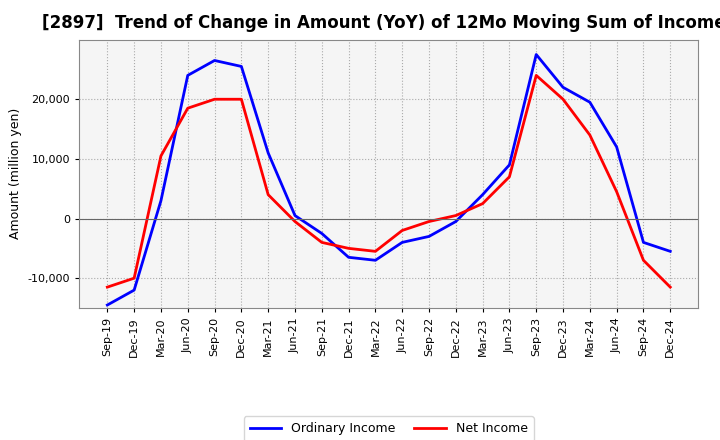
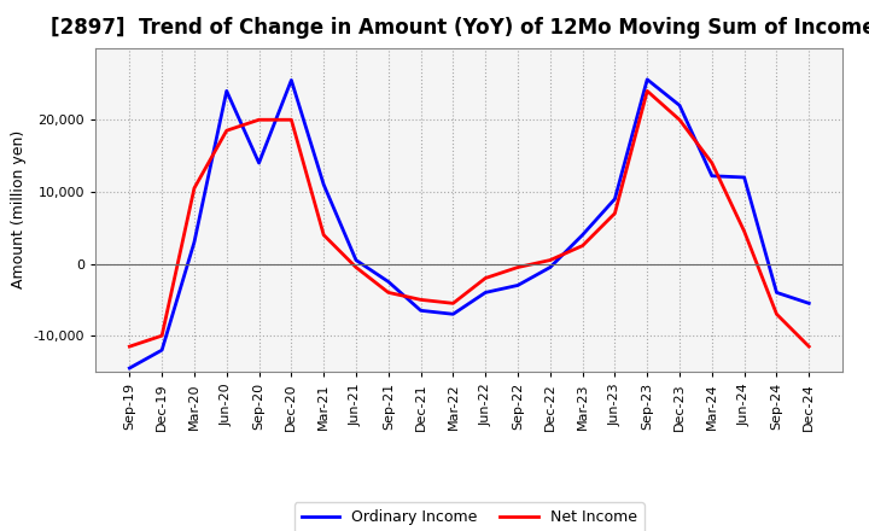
Ordinary Income/Sep-20: 26,500 -> 14,000
Ordinary Income/Sep-23: 27,500 -> 25,600
Ordinary Income/Mar-24: 19,500 -> 12,200
